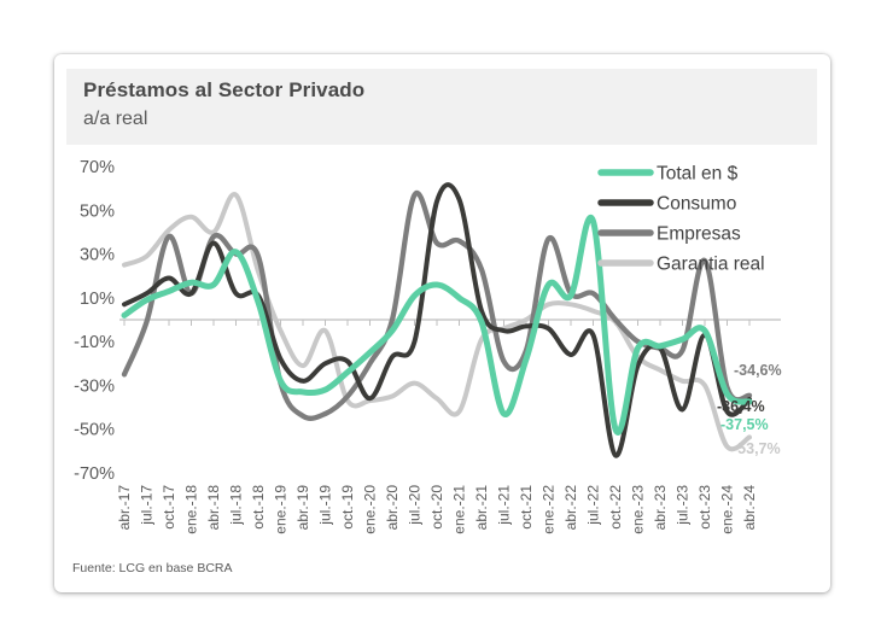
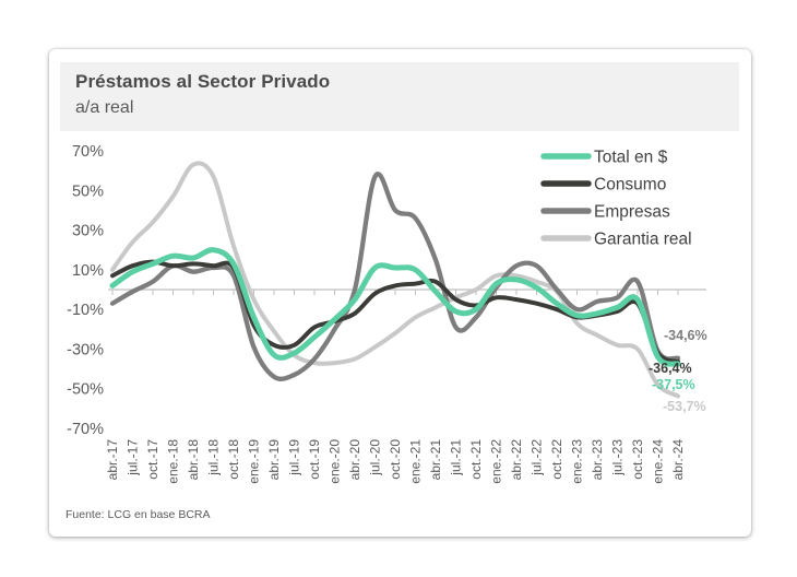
Empresas/abr.-17: -25% -> -7%
Garantia real/abr.-17: 25% -> 10%
Garantia real/jul.-17: 29% -> 24%
Consumo/oct.-17: 19% -> 14%
Empresas/oct.-17: 38% -> 4%
Garantia real/oct.-17: 41% -> 34%
Consumo/abr.-18: 35% -> 13%
Empresas/abr.-18: 38% -> 9%
Garantia real/abr.-18: 40% -> 63%
Total en $/jul.-18: 31% -> 20%
Empresas/jul.-18: 30% -> 11%
Total en $/oct.-18: 8% -> 13%
Empresas/oct.-18: 29% -> 7%
Total en $/ene.-19: -28% -> -14%
Consumo/jul.-19: -20% -> -28%
Garantia real/jul.-19: -5% -> -33%
Consumo/ene.-20: -36% -> -16%
Consumo/abr.-20: -17% -> -12%
Consumo/jul.-20: -10% -> -2%
Total en $/oct.-20: 16% -> 11%
Consumo/oct.-20: 54% -> 2%
Empresas/oct.-20: 35% -> 40%
Garantia real/oct.-20: -36% -> -22%
Consumo/ene.-21: 55% -> 3%
Garantia real/ene.-21: -42% -> -14%
Empresas/abr.-21: 23% -> 15%
Total en $/jul.-21: -43% -> -11%
Total en $/oct.-21: -18% -> -10%
Consumo/oct.-21: -3% -> -8%
Total en $/ene.-22: 16% -> 3%
Empresas/ene.-22: 37% -> 1%
Total en $/abr.-22: 11% -> 5%
Consumo/abr.-22: -16% -> -5%
Total en $/jul.-22: 45% -> 1%
Total en $/oct.-22: -50% -> -7%
Consumo/oct.-22: -62% -> -10%
Consumo/ene.-23: -21% -> -14%
Empresas/abr.-23: -13% -> -6%
Consumo/jul.-23: -41% -> -11%
Empresas/jul.-23: -14% -> -4%
Empresas/oct.-23: 27% -> 4%
Consumo/ene.-24: -42% -> -32%
Garantia real/ene.-24: -58% -> -48%
